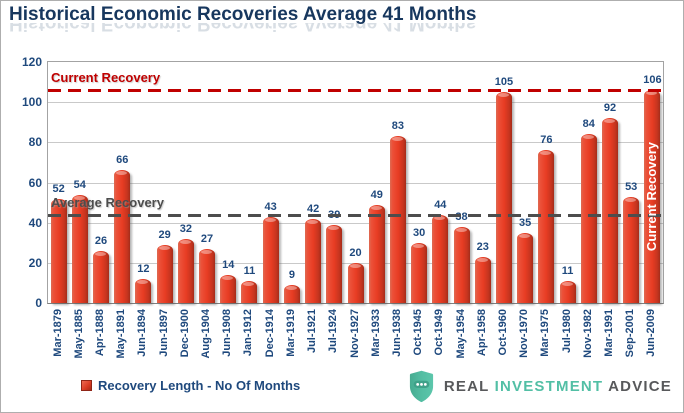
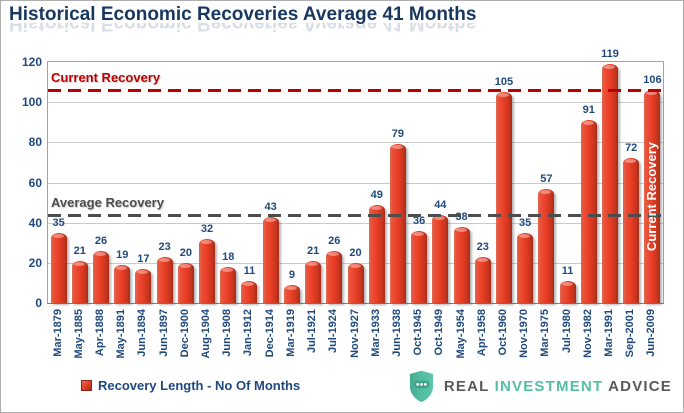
Mar-1879: 52 -> 35
May-1885: 54 -> 21
May-1891: 66 -> 19
Jun-1894: 12 -> 17
Jun-1897: 29 -> 23
Dec-1900: 32 -> 20
Aug-1904: 27 -> 32
Jun-1908: 14 -> 18
Jul-1921: 42 -> 21
Jul-1924: 39 -> 26
Jun-1938: 83 -> 79
Oct-1945: 30 -> 36
Mar-1975: 76 -> 57
Nov-1982: 84 -> 91
Mar-1991: 92 -> 119
Sep-2001: 53 -> 72
